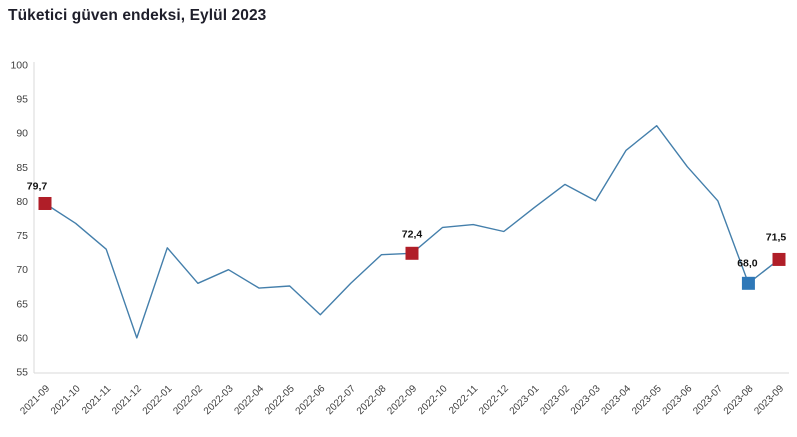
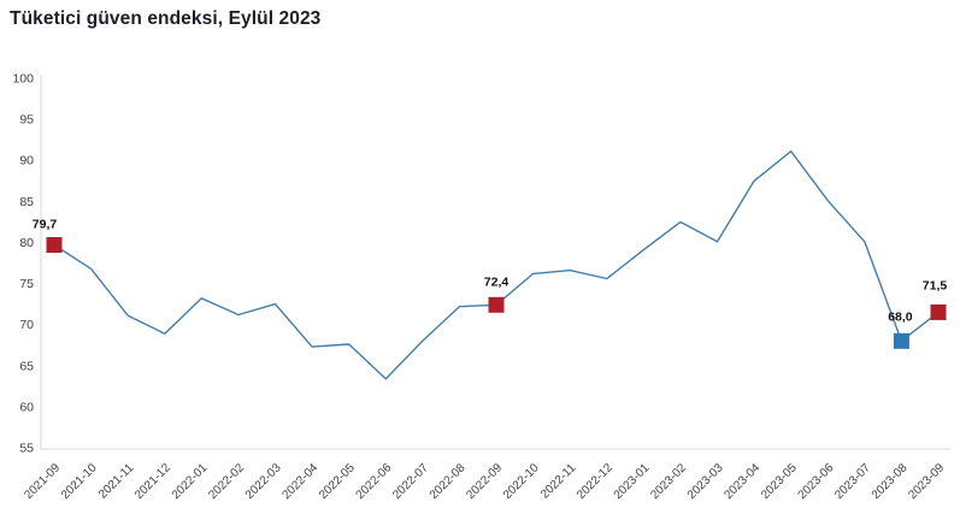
2021-11: 73 -> 71
2021-12: 60 -> 69
2022-02: 68 -> 71
2022-03: 70 -> 72
